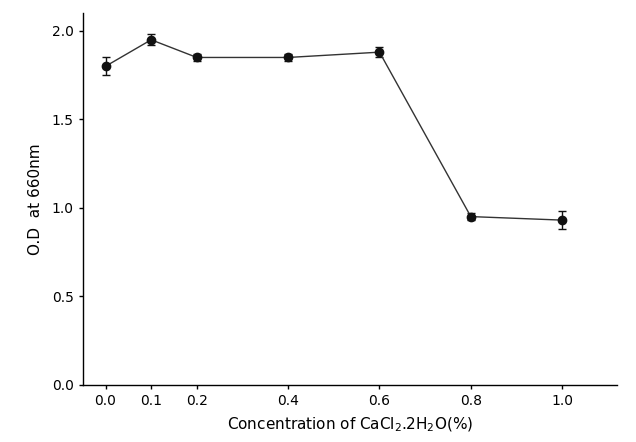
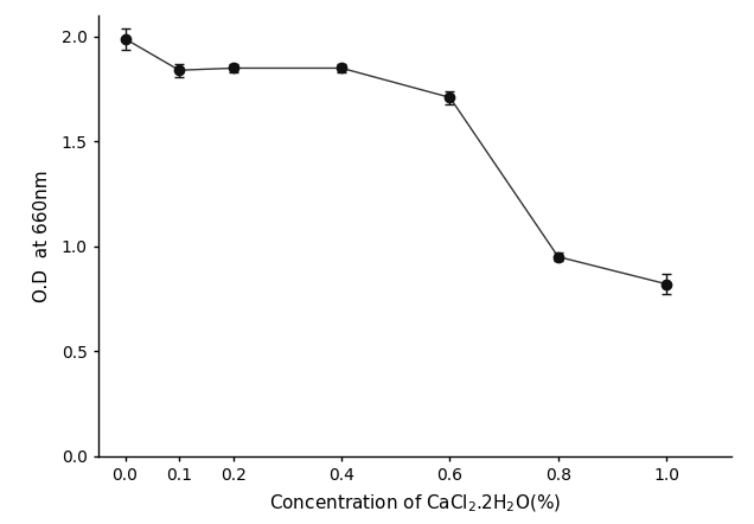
0.0: 1.80 -> 1.99
0.1: 1.95 -> 1.84
0.6: 1.88 -> 1.71
1.0: 0.93 -> 0.82
